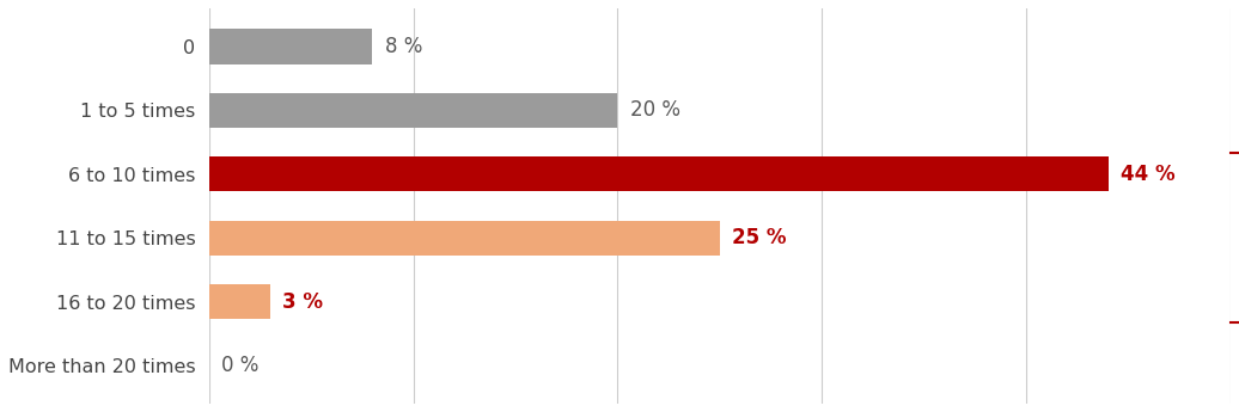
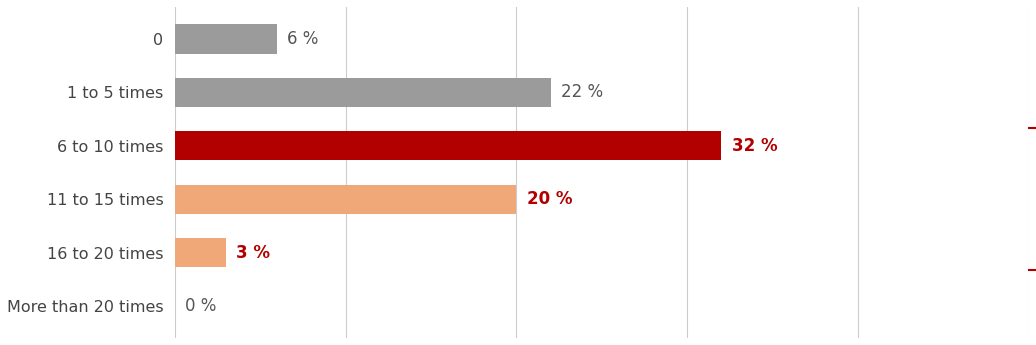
0: 8 -> 6
1 to 5 times: 20 -> 22
6 to 10 times: 44 -> 32
11 to 15 times: 25 -> 20
